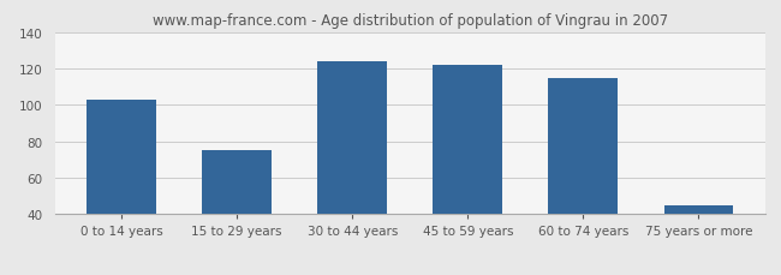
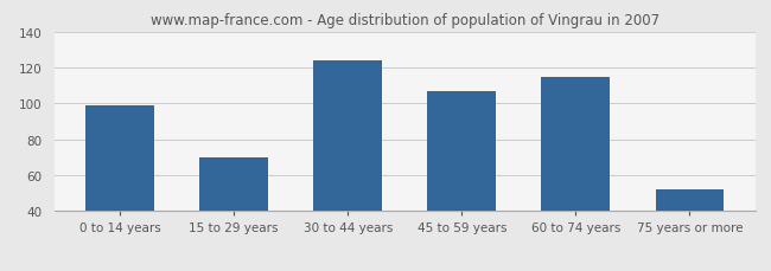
0 to 14 years: 103 -> 99
15 to 29 years: 75 -> 70
45 to 59 years: 122 -> 107
75 years or more: 45 -> 52
